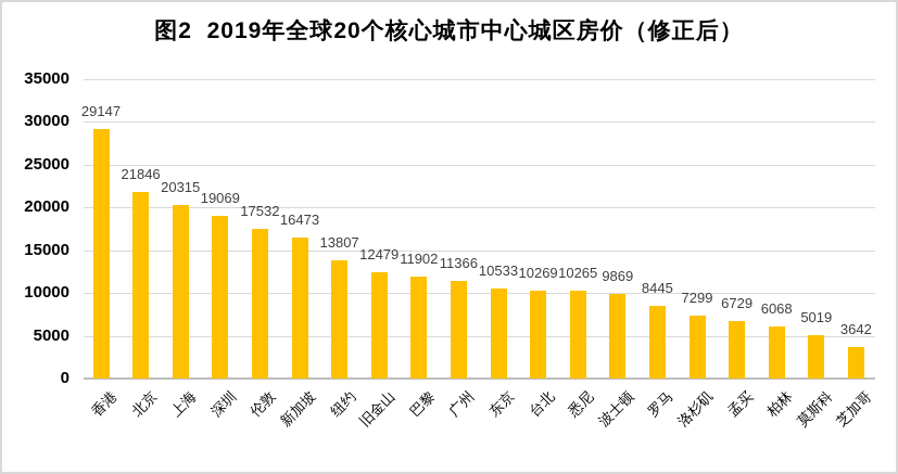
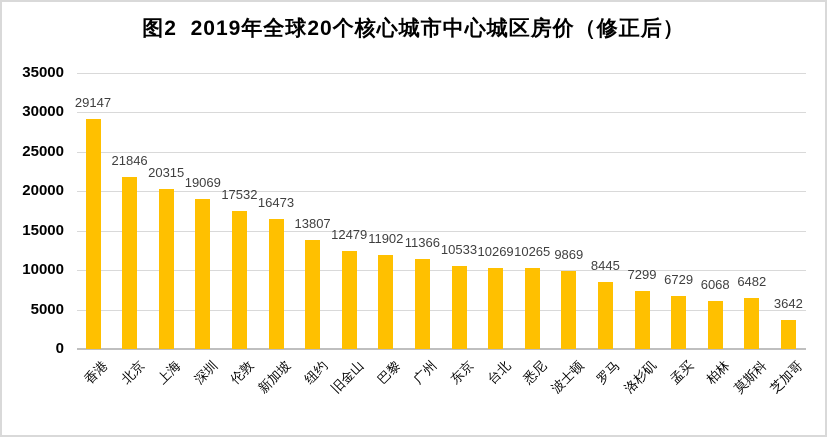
莫斯科: 5019 -> 6482
